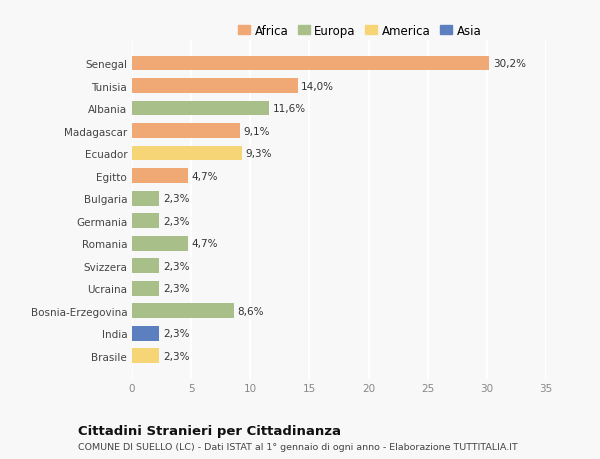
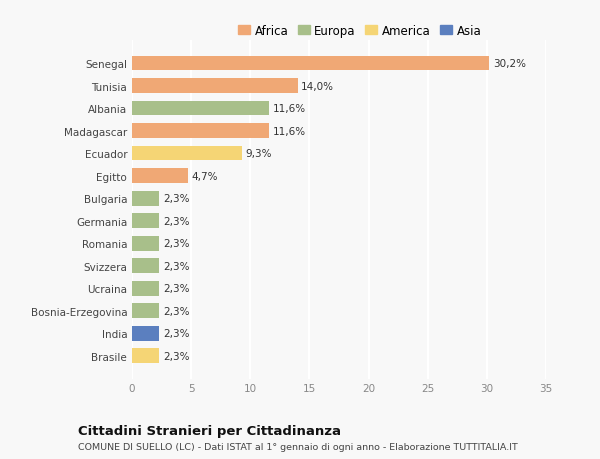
Madagascar: 9,1% -> 11,6%
Romania: 4,7% -> 2,3%
Bosnia-Erzegovina: 8,6% -> 2,3%
